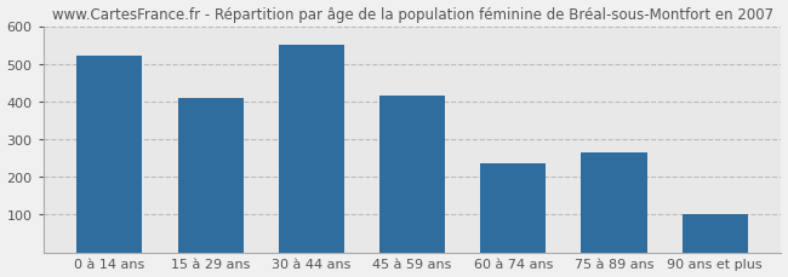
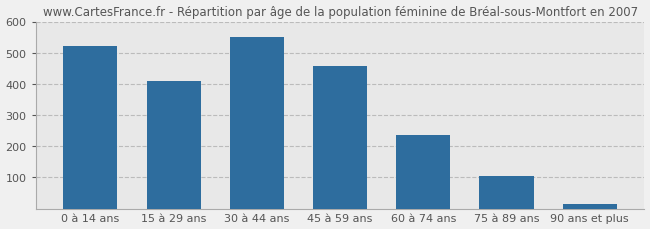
45 à 59 ans: 415 -> 456
75 à 89 ans: 265 -> 104
90 ans et plus: 100 -> 14
